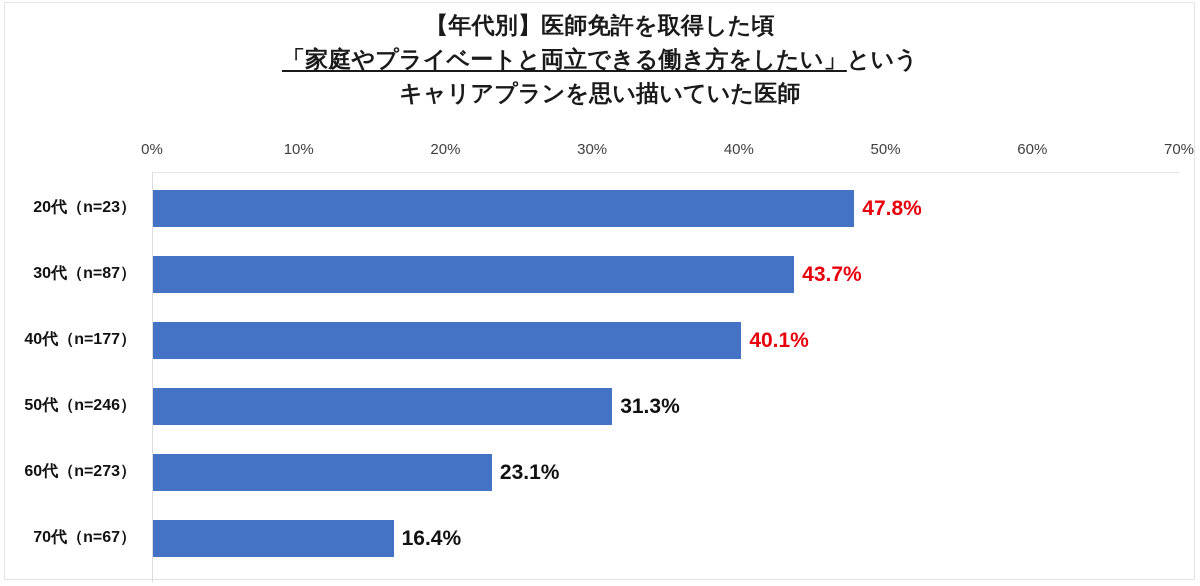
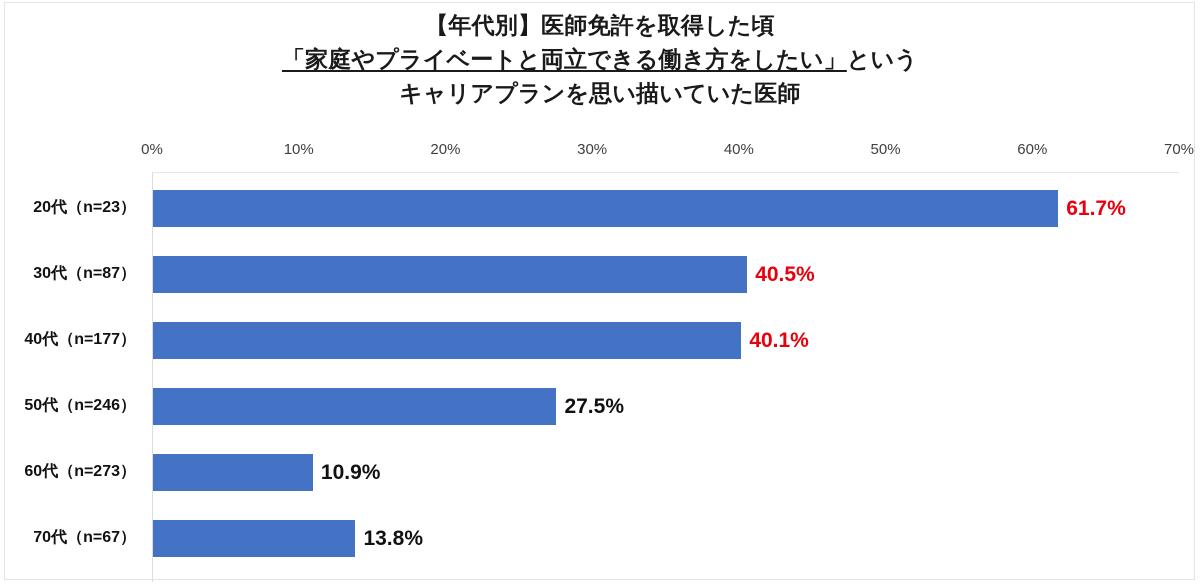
20代（n=23）: 47.8% -> 61.7%
30代（n=87）: 43.7% -> 40.5%
50代（n=246）: 31.3% -> 27.5%
60代（n=273）: 23.1% -> 10.9%
70代（n=67）: 16.4% -> 13.8%
